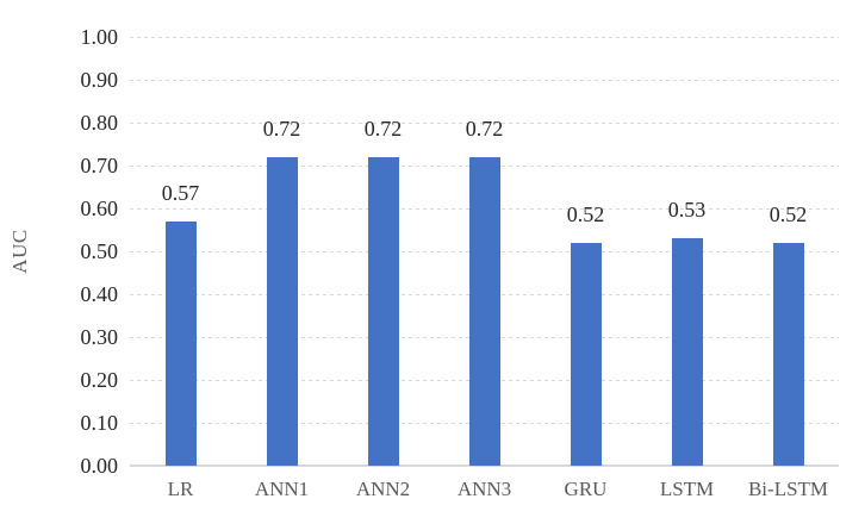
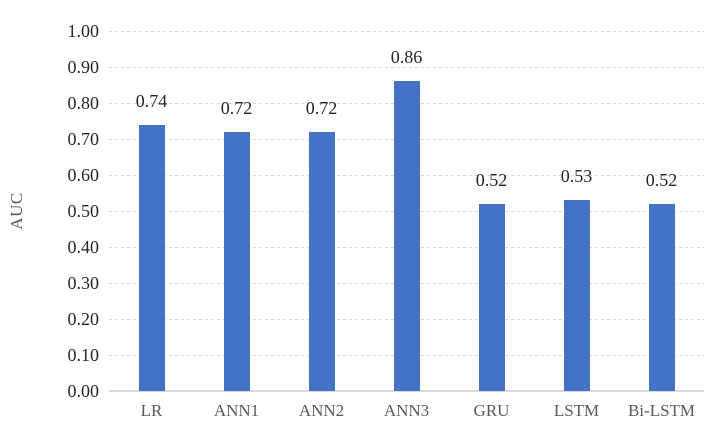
LR: 0.57 -> 0.74
ANN3: 0.72 -> 0.86
